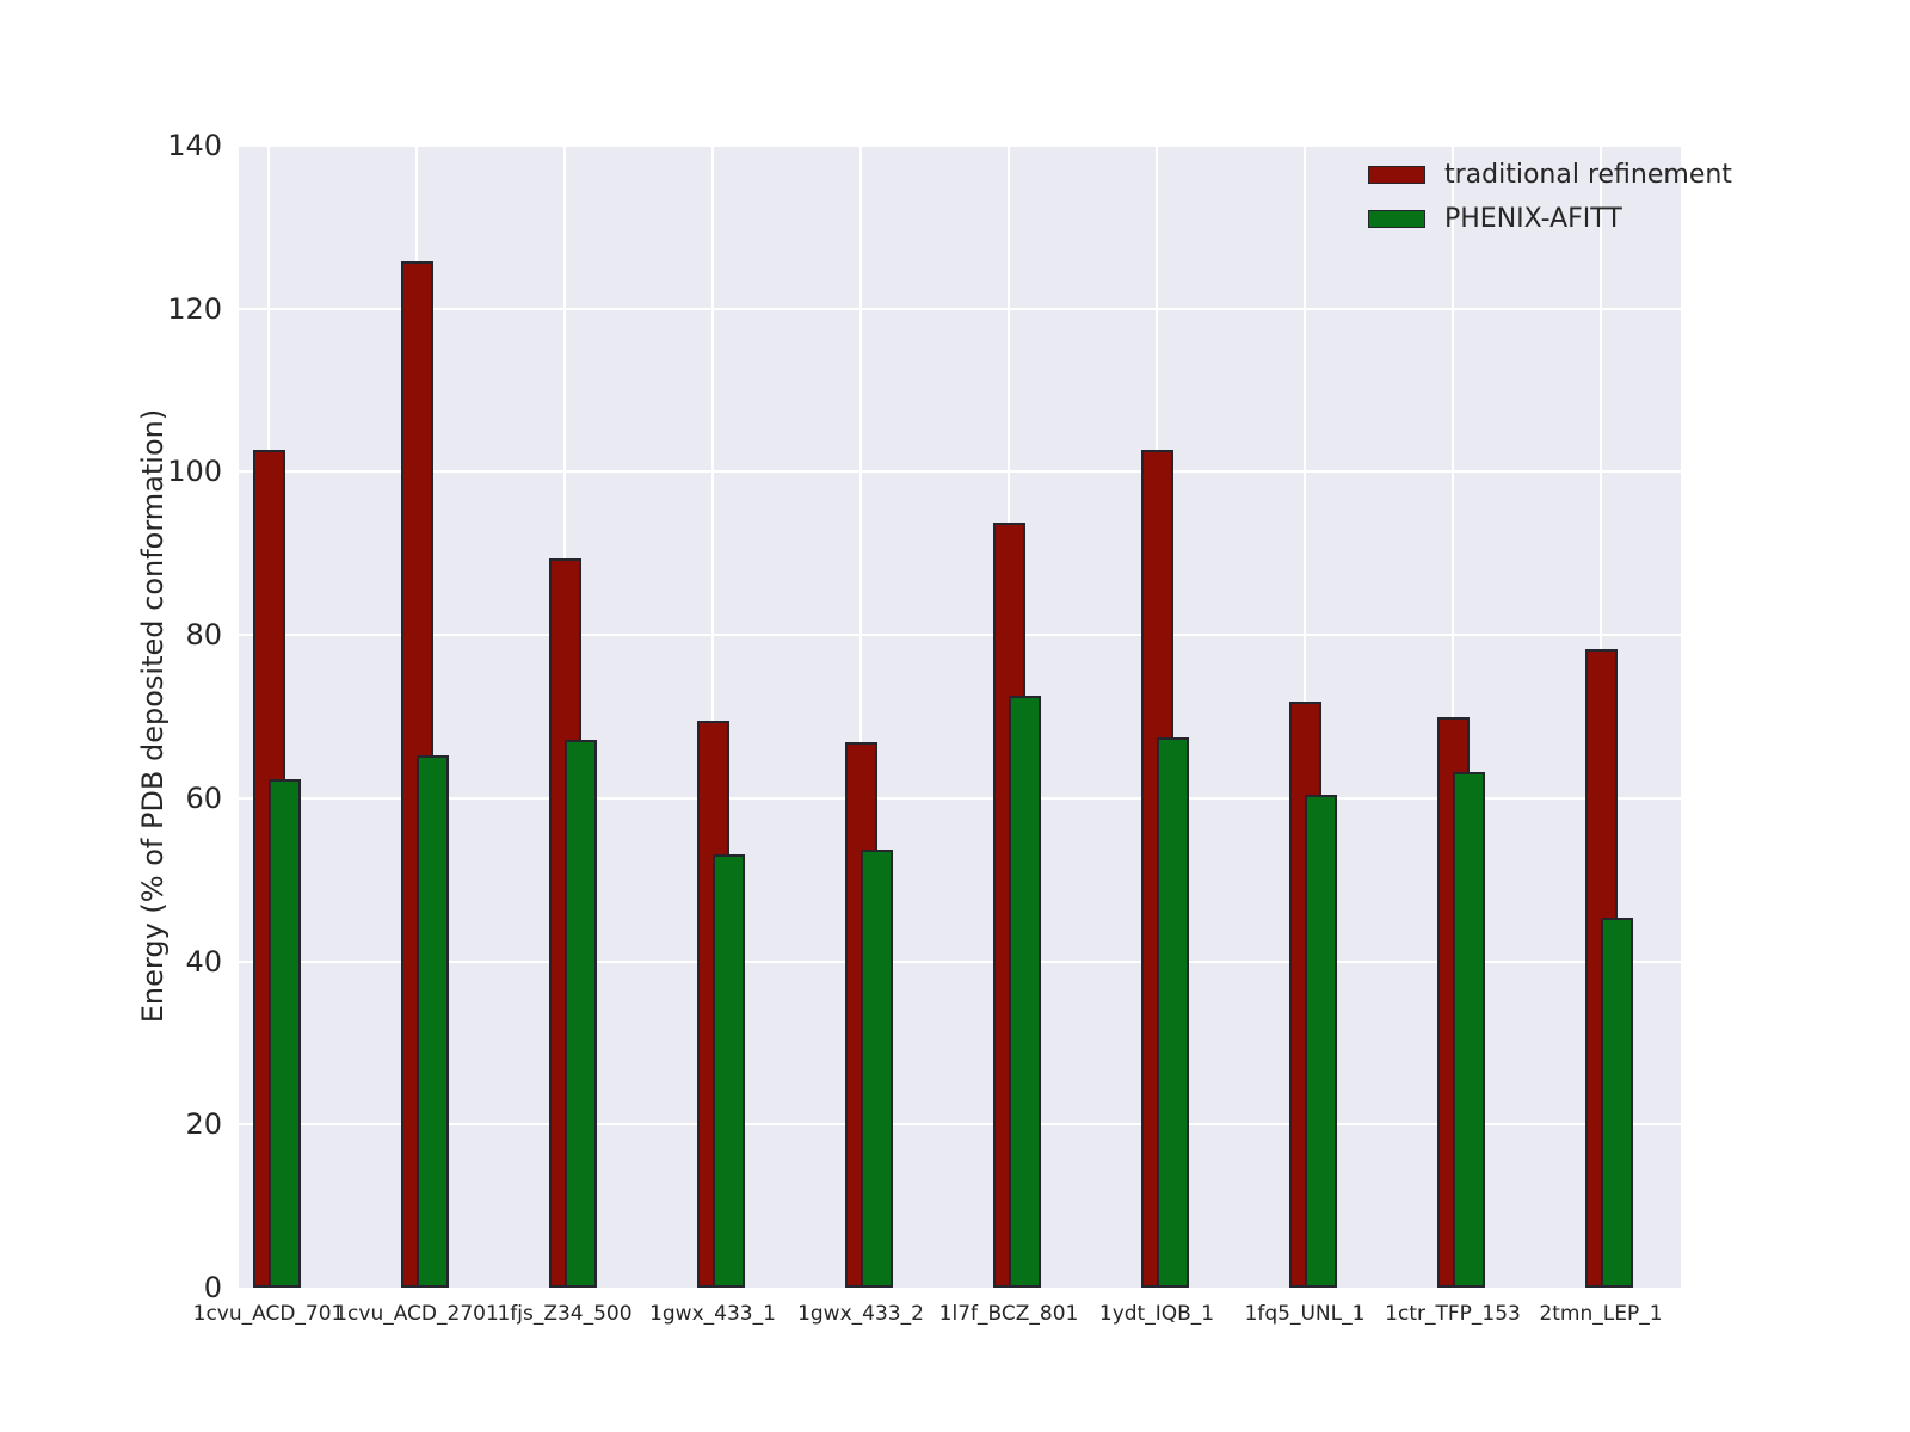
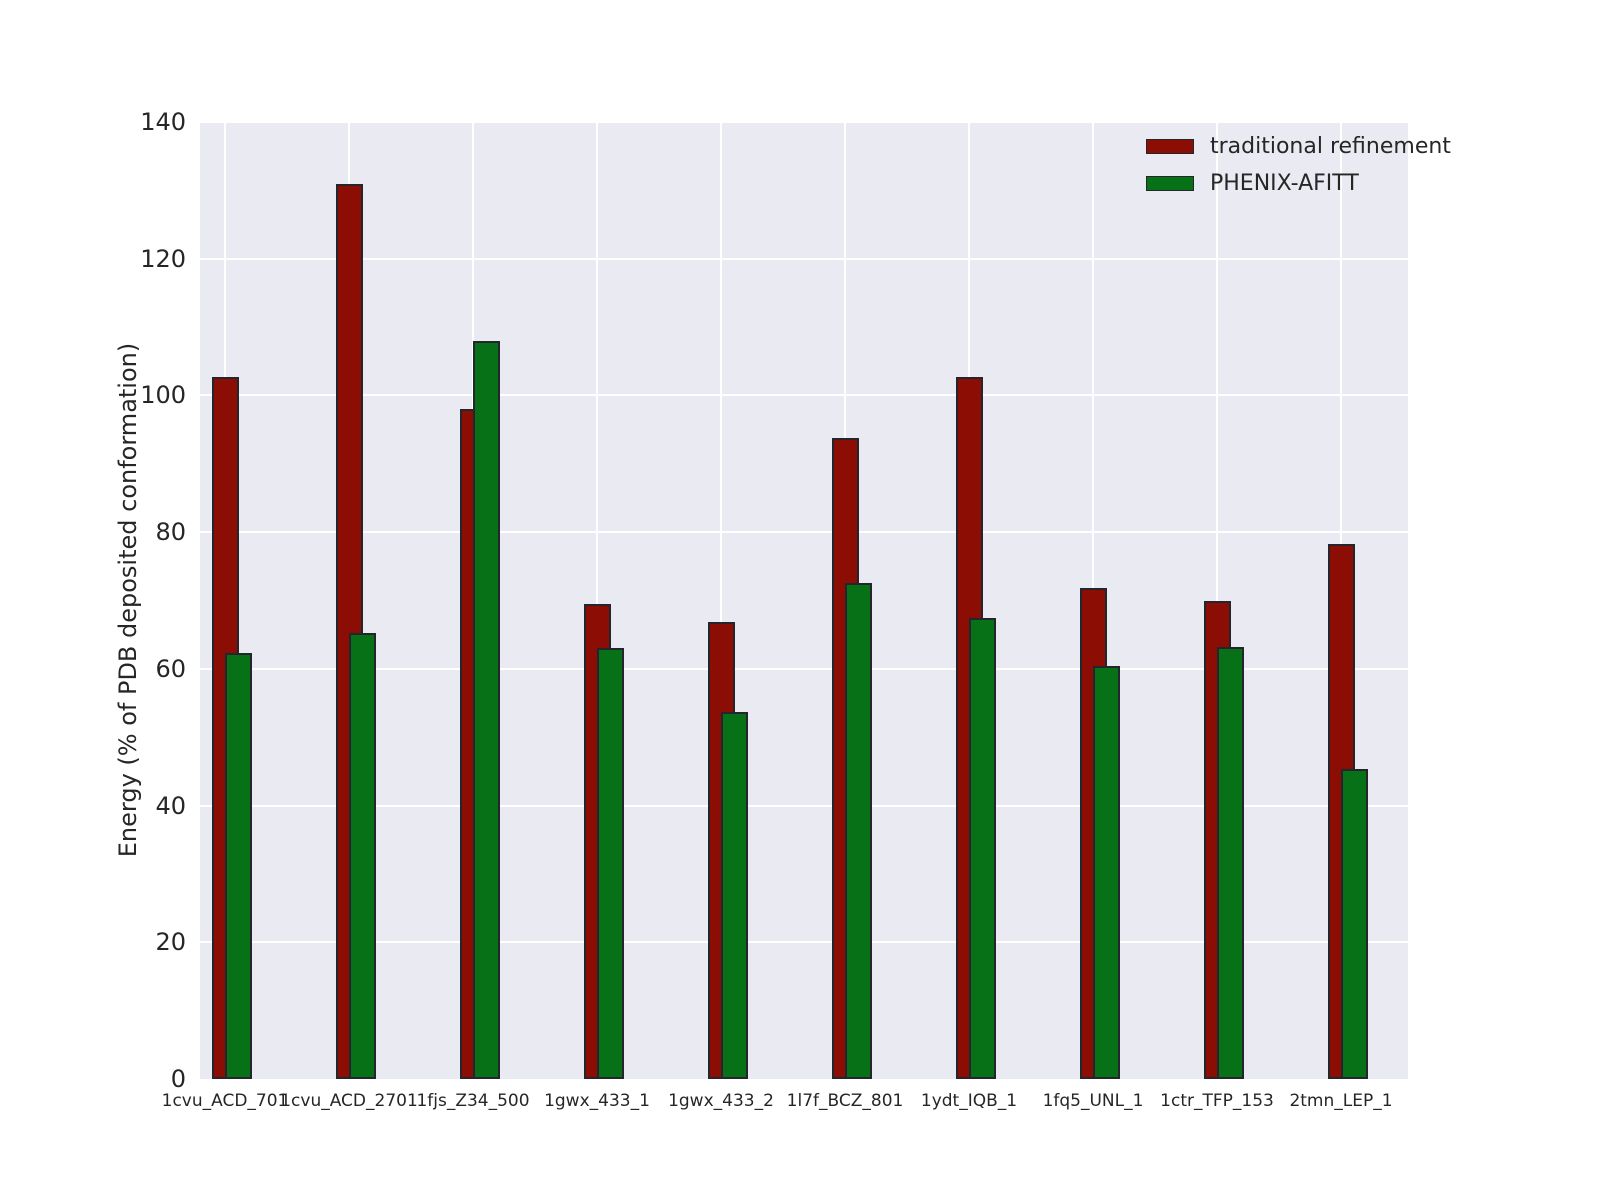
traditional refinement/1cvu_ACD_2701: 126 -> 131
traditional refinement/1fjs_Z34_500: 89 -> 98
PHENIX-AFITT/1fjs_Z34_500: 67 -> 108
PHENIX-AFITT/1gwx_433_1: 53 -> 63
